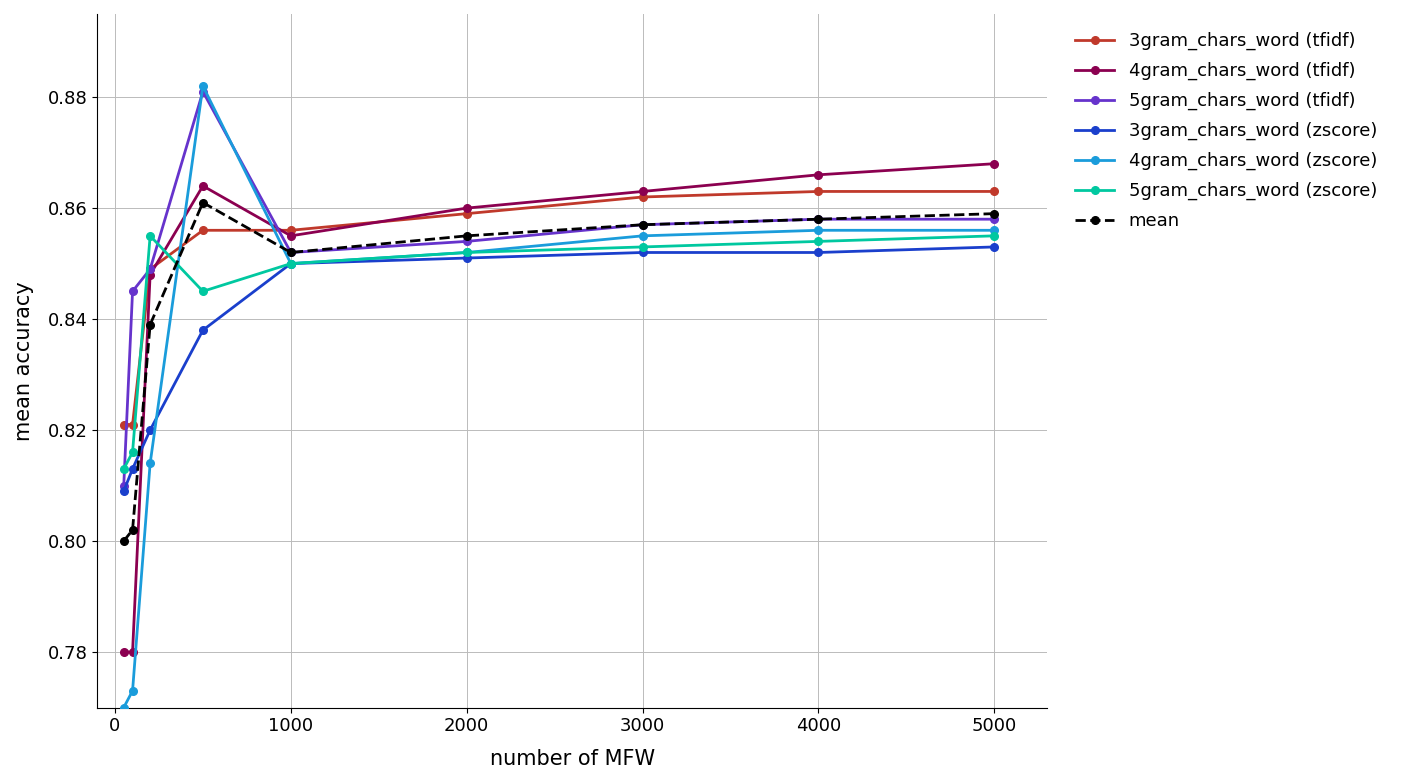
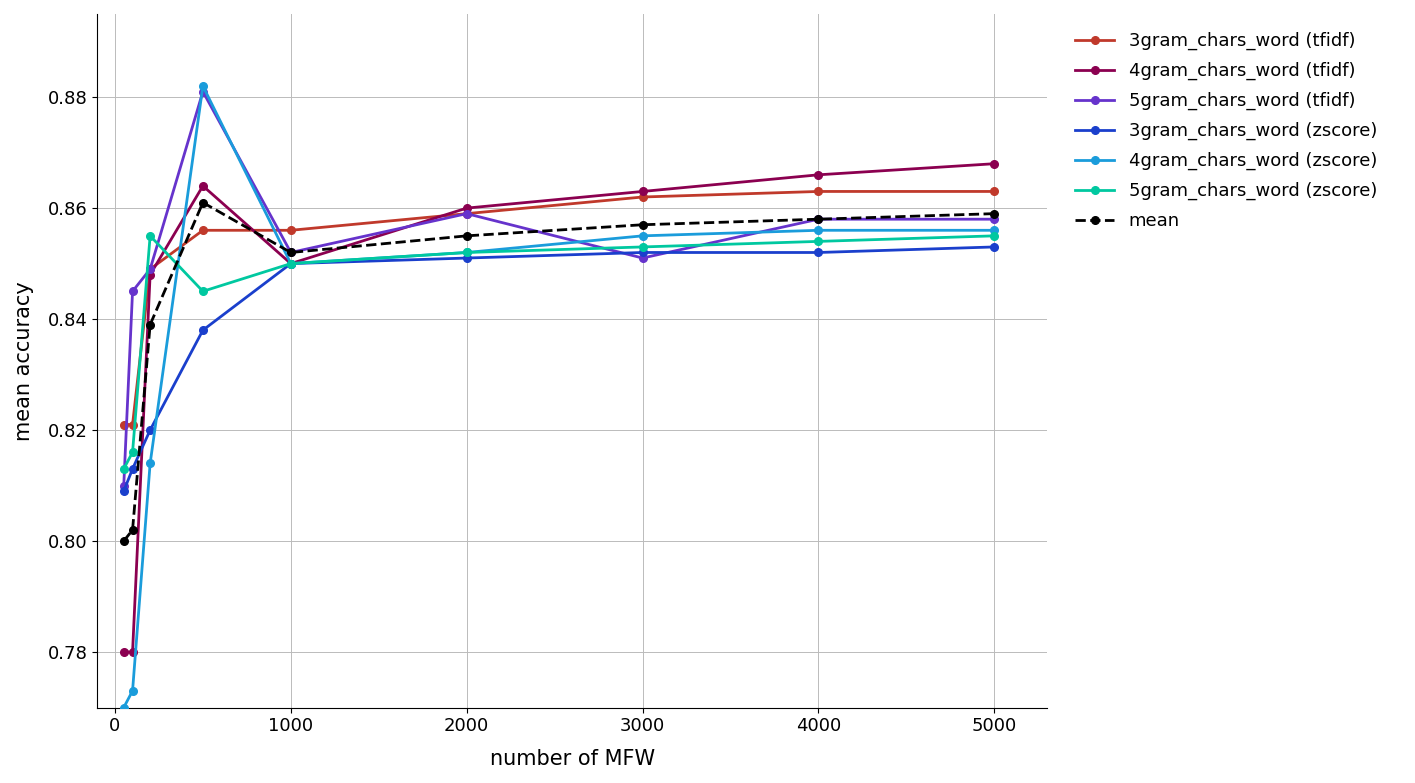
4gram_chars_word (tfidf)/1000: 0.855 -> 0.850
5gram_chars_word (tfidf)/2000: 0.854 -> 0.859
5gram_chars_word (tfidf)/3000: 0.857 -> 0.851
